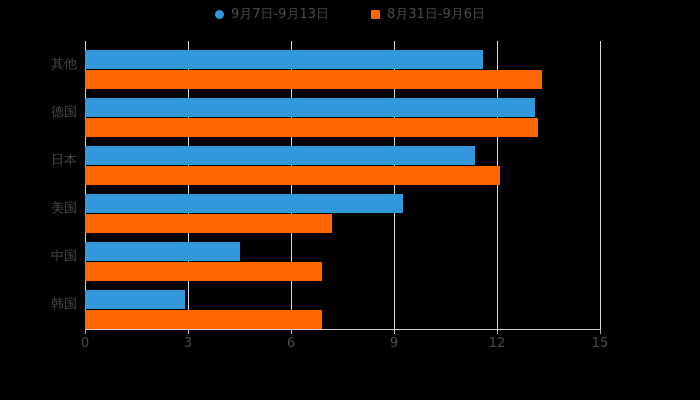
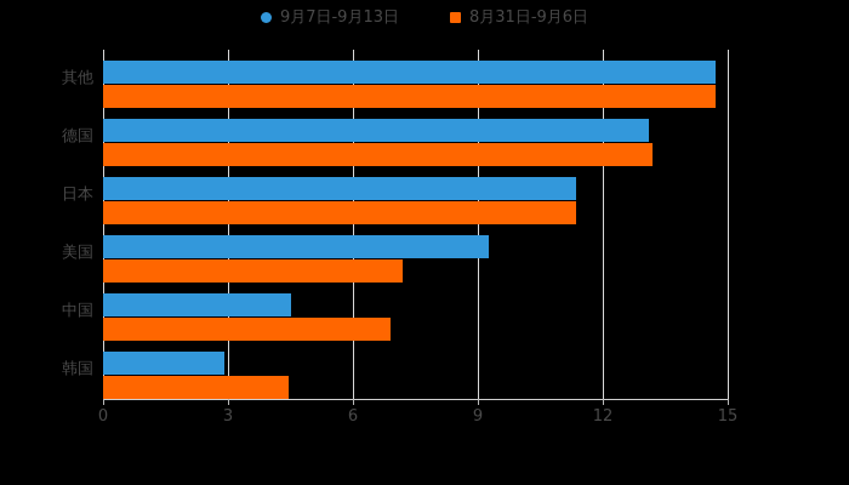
9月7日-9月13日/其他: 11.6 -> 14.7
8月31日-9月6日/其他: 13.3 -> 14.7
8月31日-9月6日/日本: 12.1 -> 11.3
8月31日-9月6日/韩国: 6.9 -> 4.5
